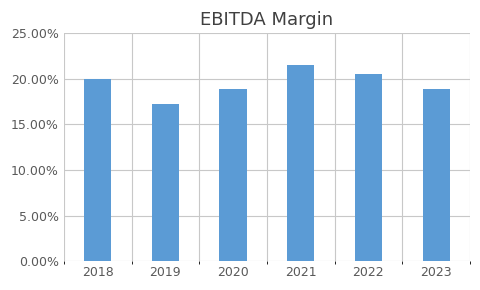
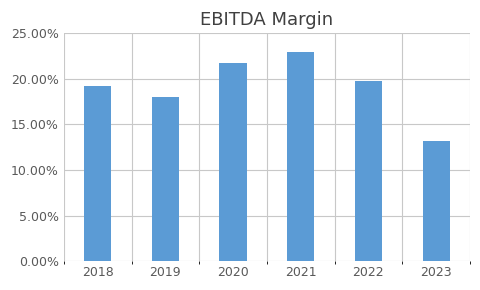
2018: 20.0% -> 19.2%
2019: 17.2% -> 18.0%
2020: 19.0% -> 21.8%
2021: 21.5% -> 23.0%
2022: 20.5% -> 19.8%
2023: 18.9% -> 13.2%
